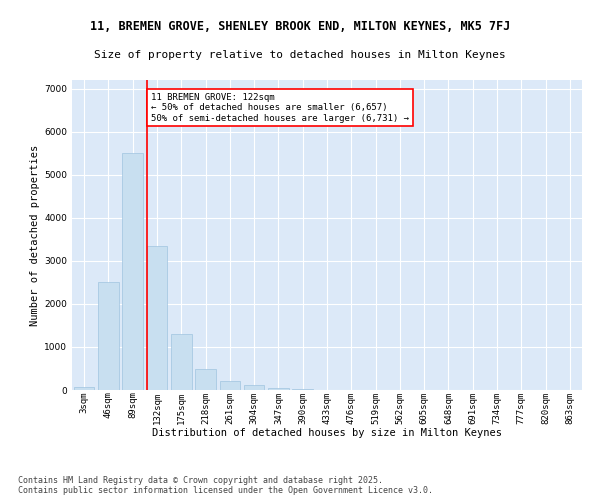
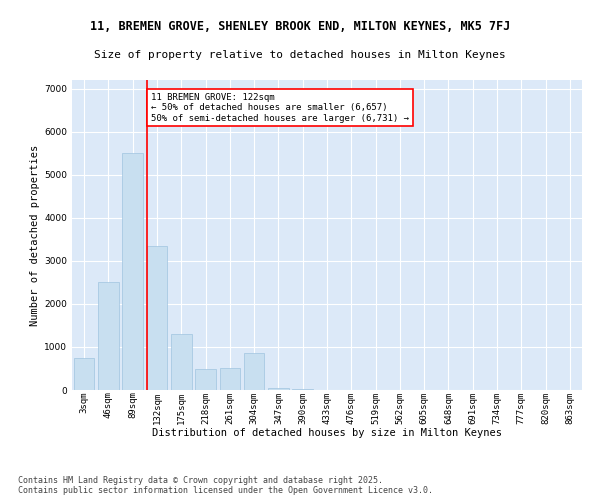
3sqm: 80 -> 750
261sqm: 220 -> 500
304sqm: 110 -> 850
